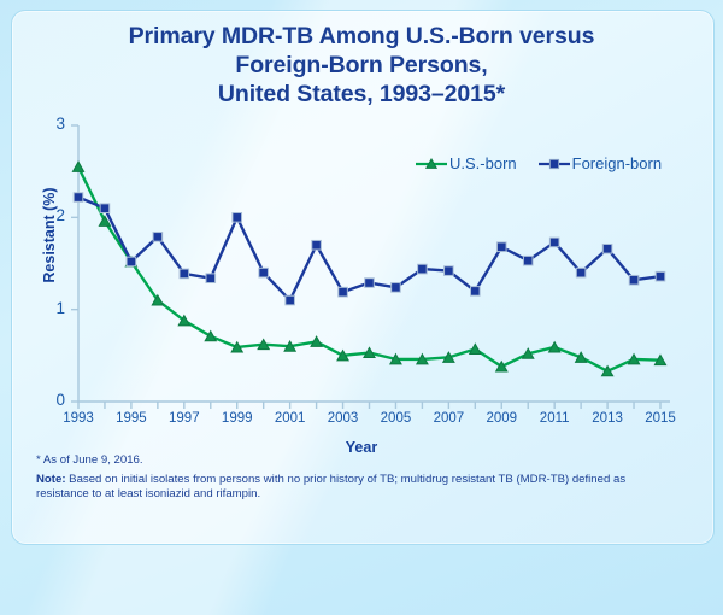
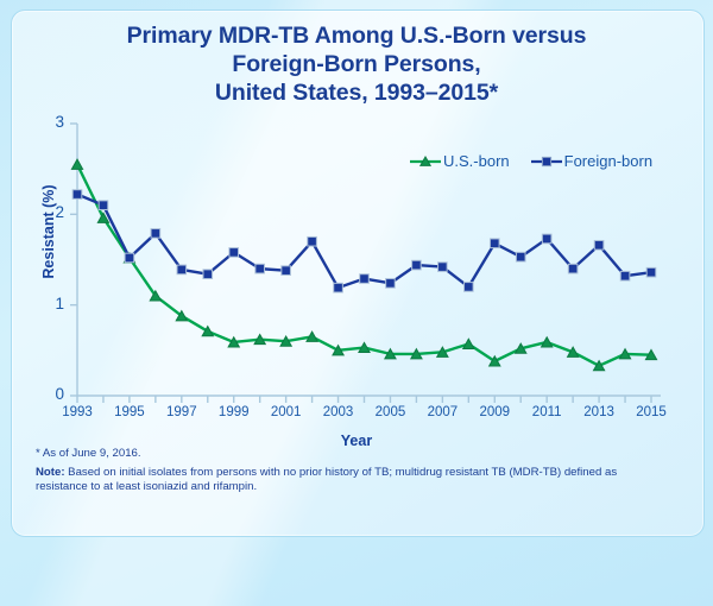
Foreign-born/1999: 2.0 -> 1.6
Foreign-born/2001: 1.1 -> 1.4
